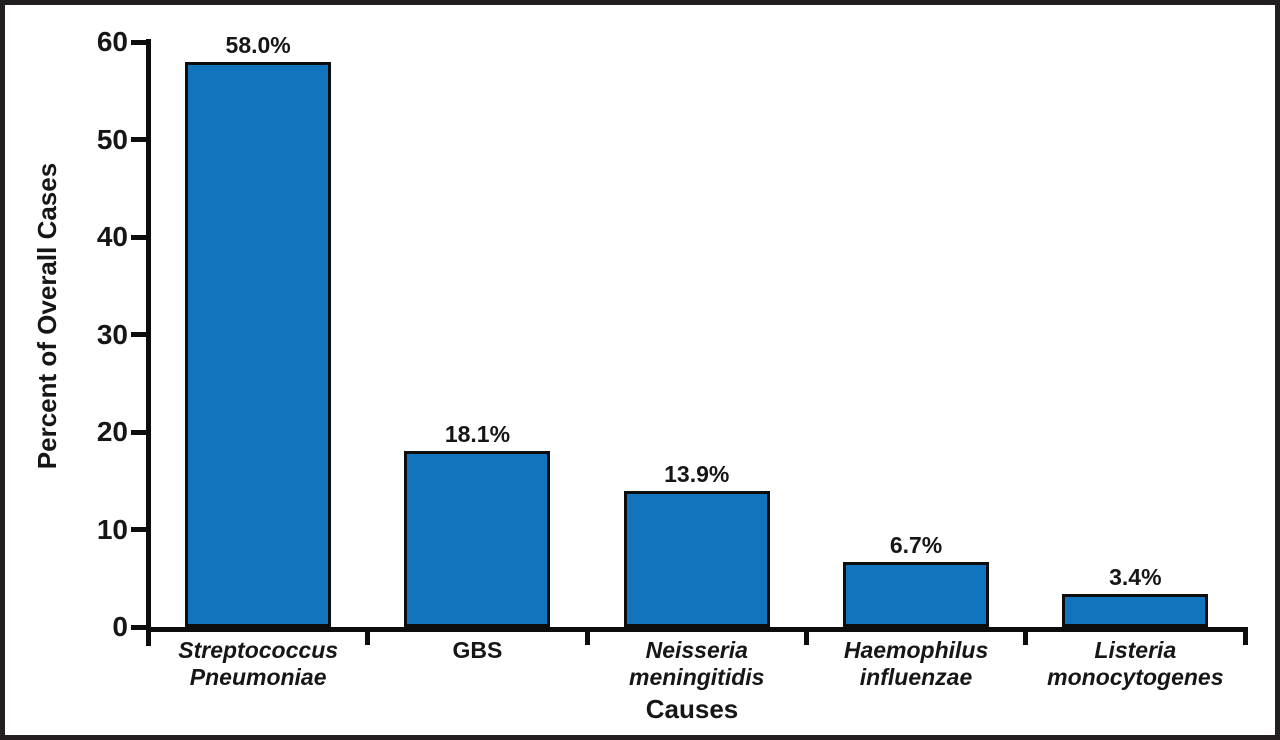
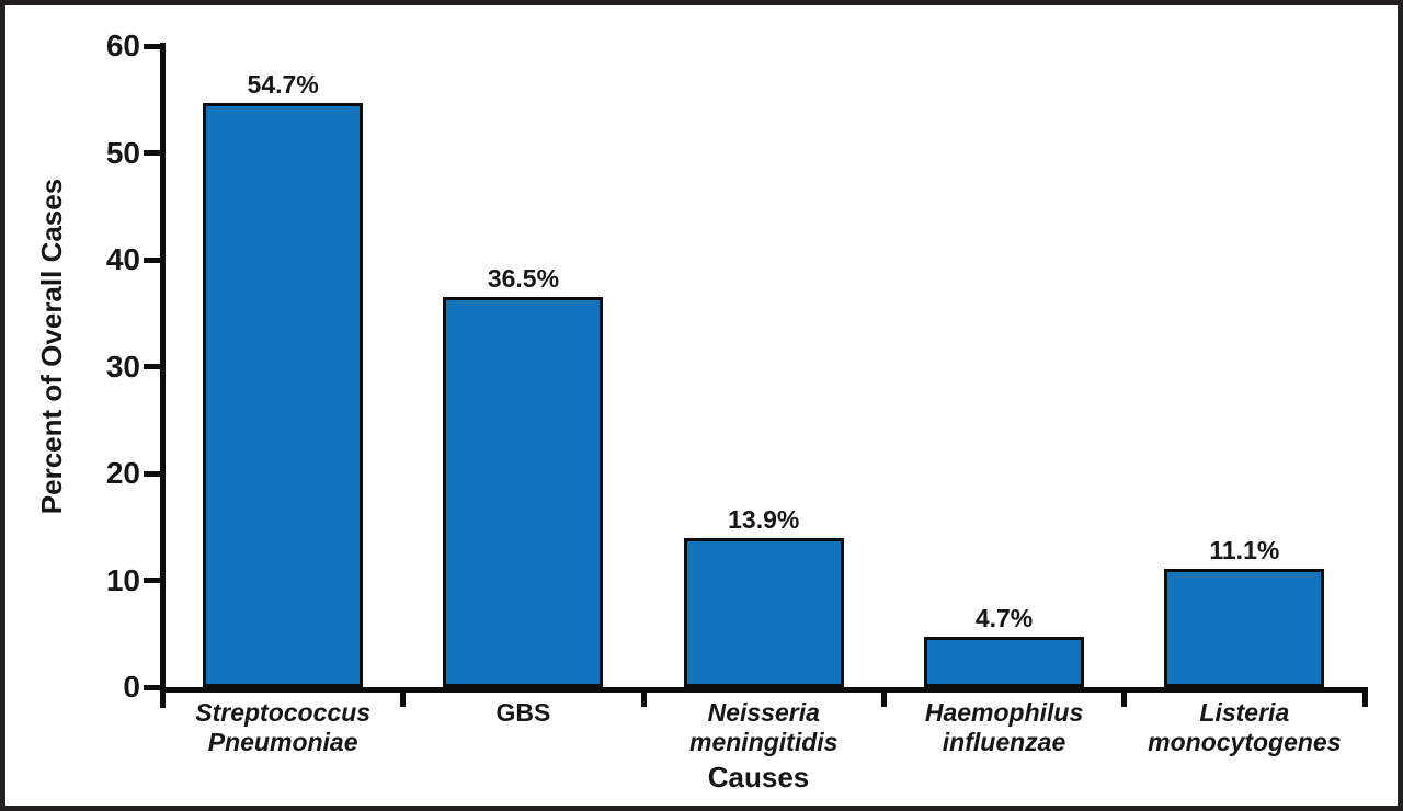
Streptococcus Pneumoniae: 58.0% -> 54.7%
GBS: 18.1% -> 36.5%
Haemophilus influenzae: 6.7% -> 4.7%
Listeria monocytogenes: 3.4% -> 11.1%
